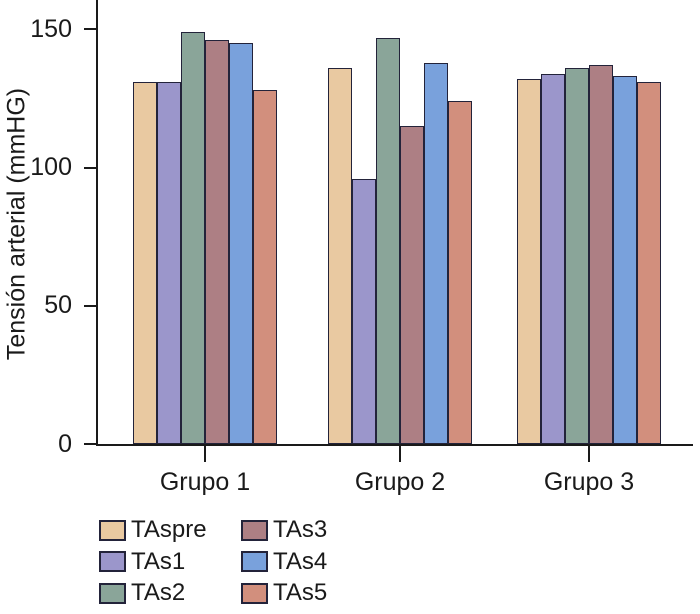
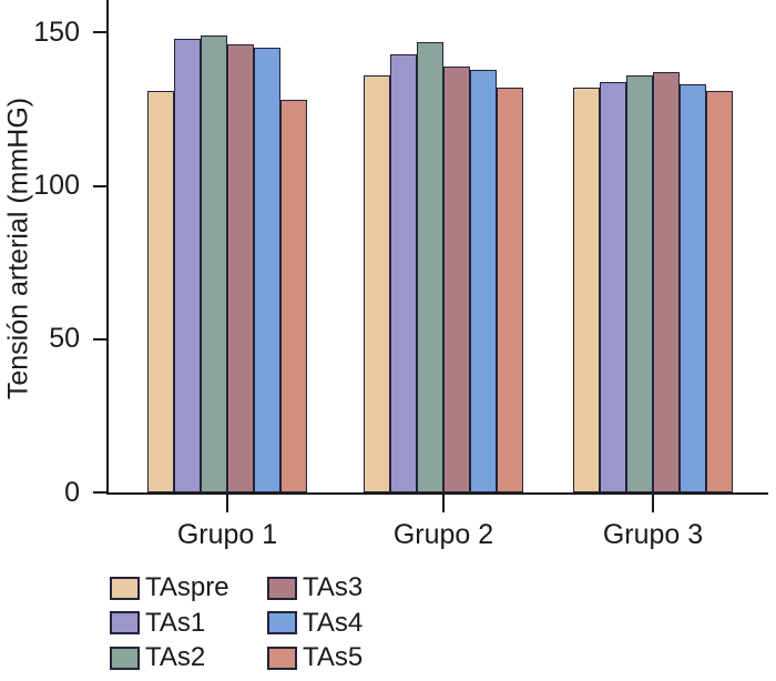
TAs1/Grupo 1: 131 -> 148
TAs1/Grupo 2: 96 -> 143
TAs3/Grupo 2: 115 -> 139
TAs5/Grupo 2: 124 -> 132
